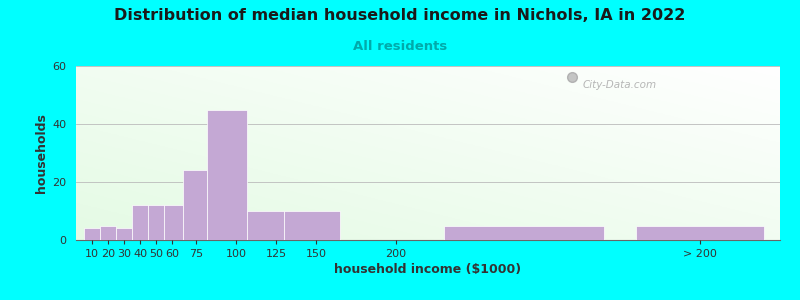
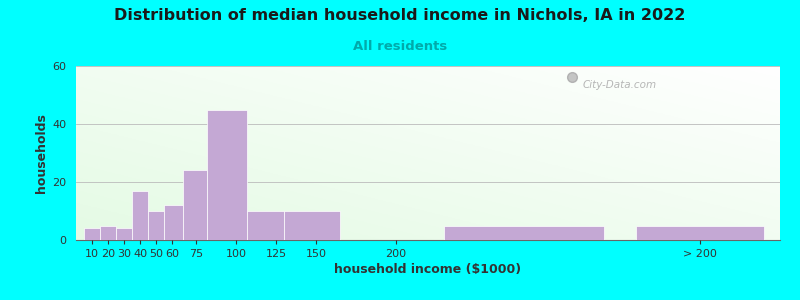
40: 12 -> 17
50: 12 -> 10
